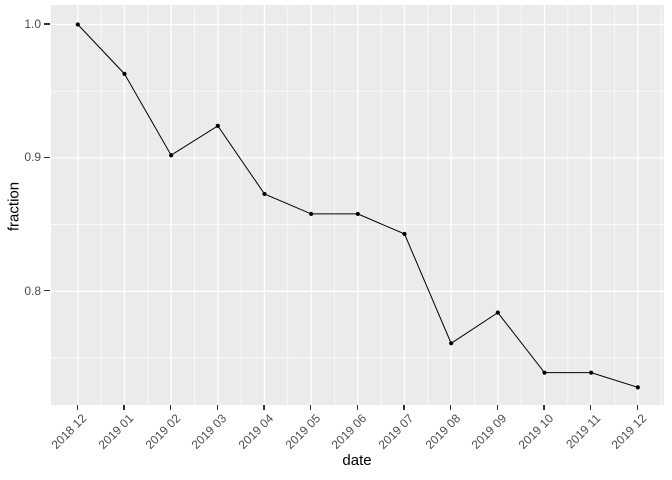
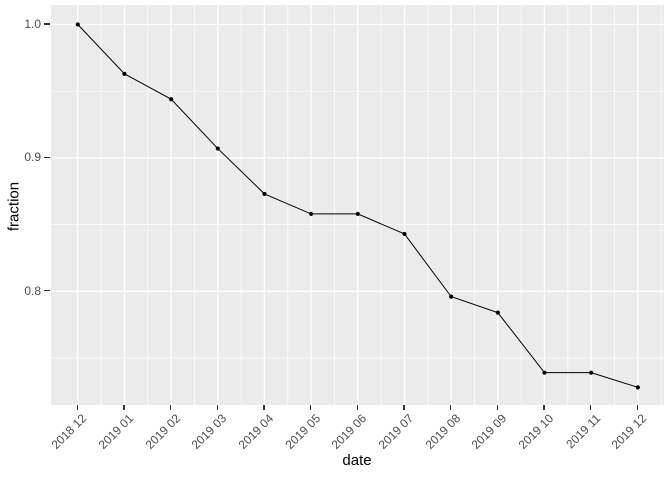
2019 02: 0.902 -> 0.944
2019 03: 0.924 -> 0.907
2019 08: 0.761 -> 0.796
